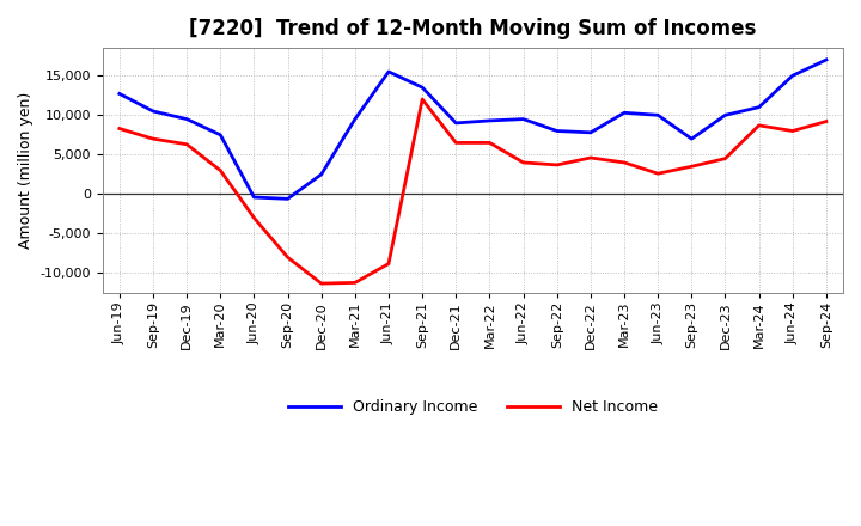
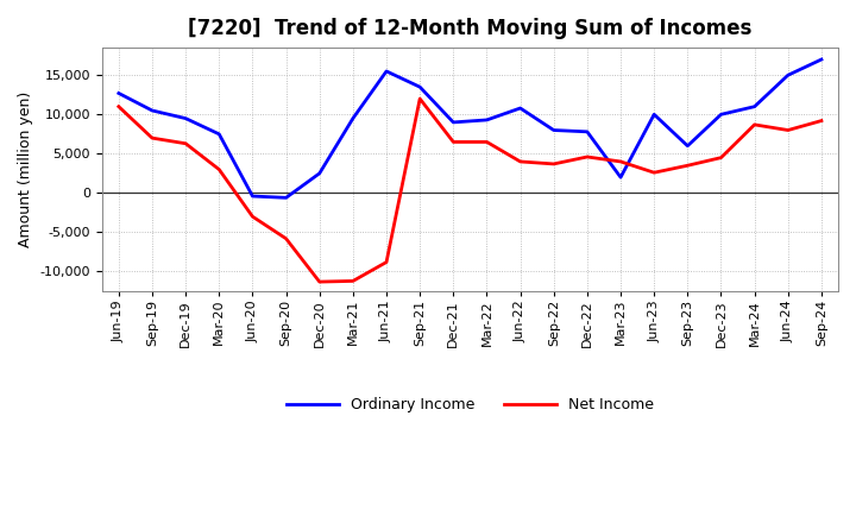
Net Income/Jun-19: 8,300 -> 11,000
Net Income/Sep-20: -8,000 -> -5,800
Ordinary Income/Jun-22: 9,500 -> 10,800
Ordinary Income/Mar-23: 10,300 -> 2,000
Ordinary Income/Sep-23: 7,000 -> 6,000
